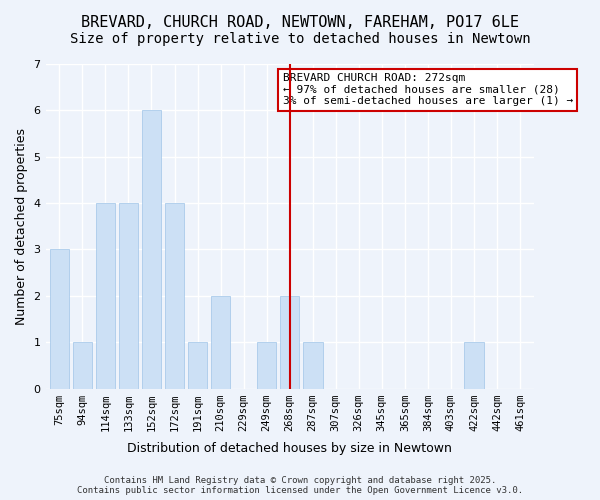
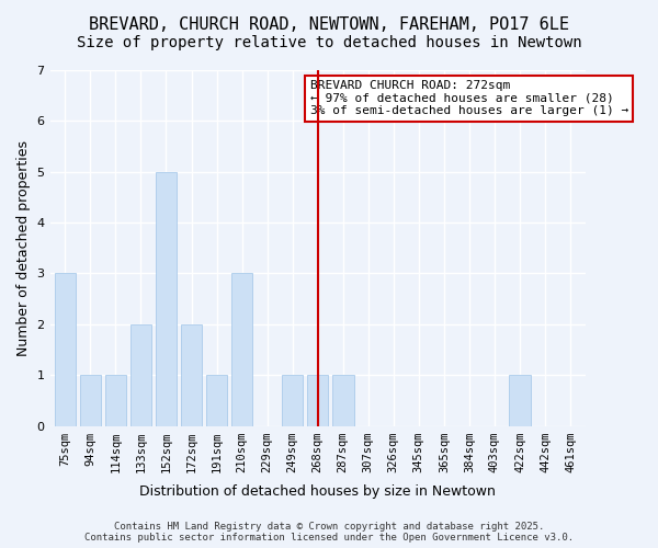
114sqm: 4 -> 1
133sqm: 4 -> 2
152sqm: 6 -> 5
172sqm: 4 -> 2
210sqm: 2 -> 3
268sqm: 2 -> 1
